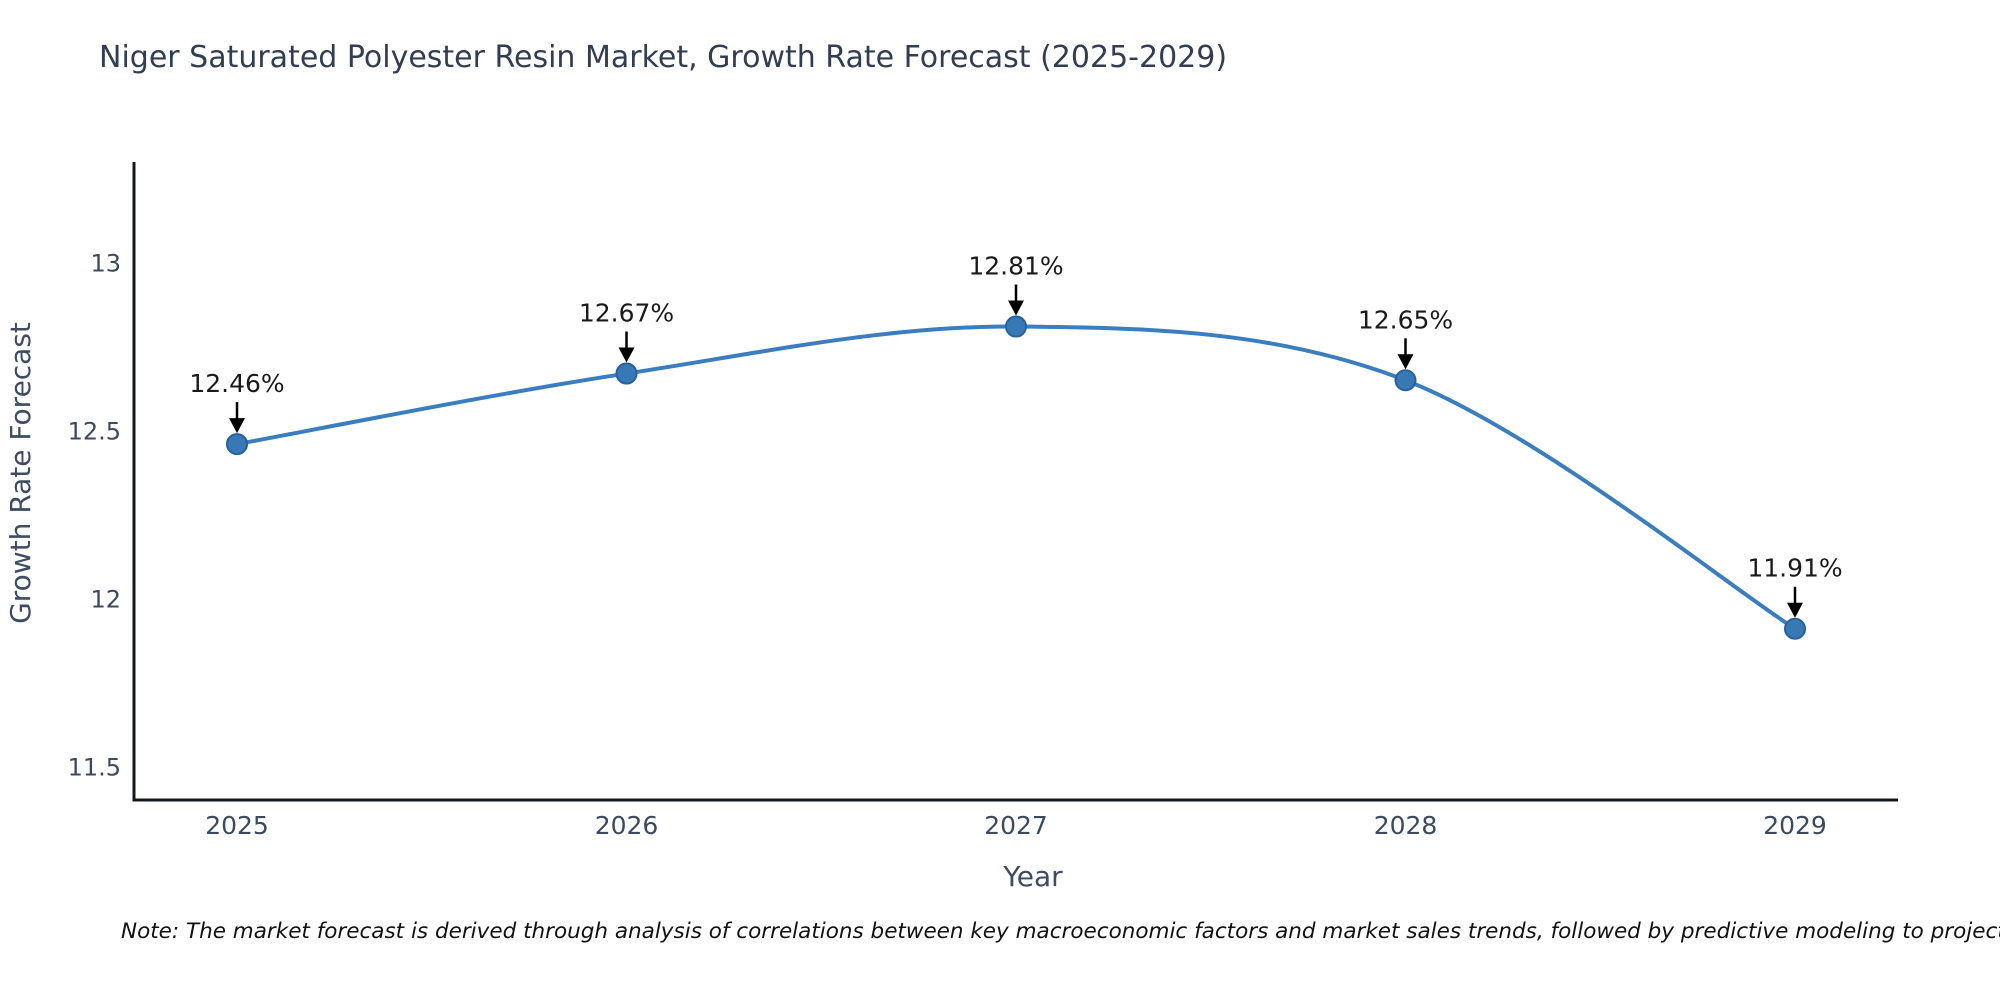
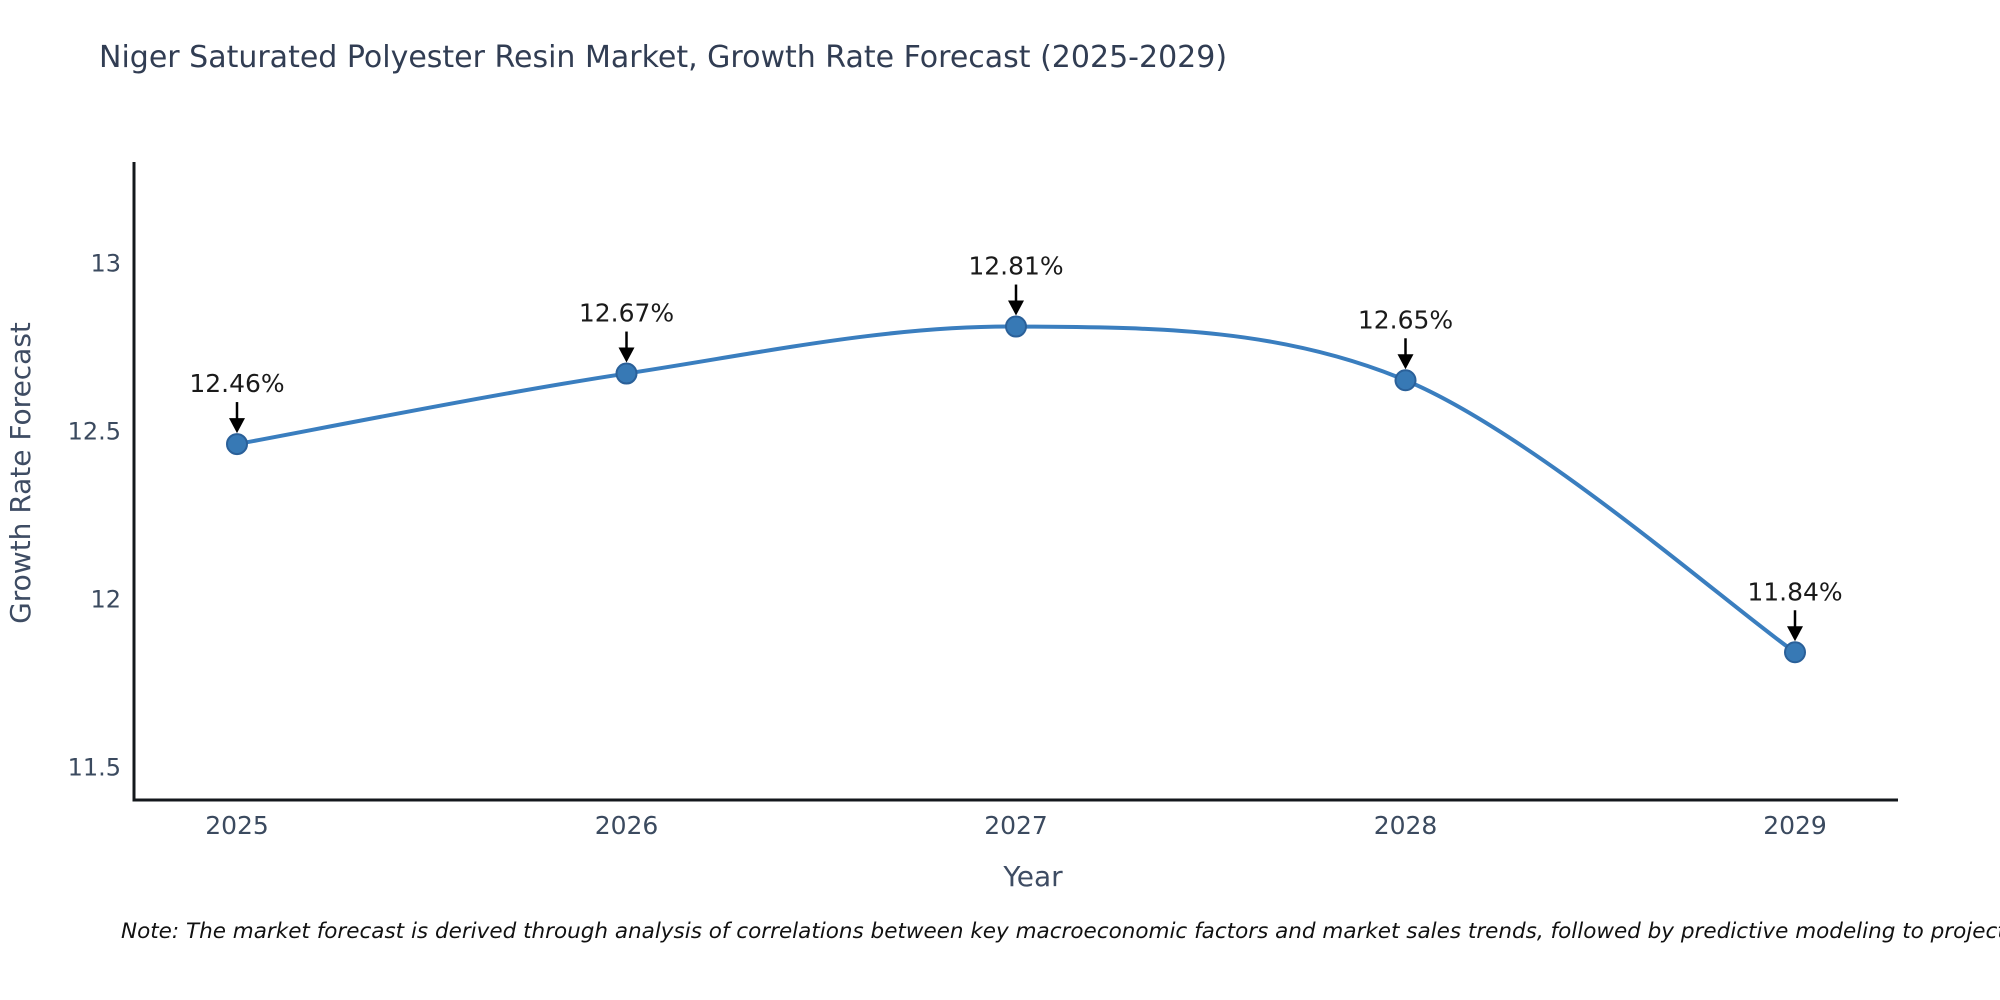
2029: 11.91% -> 11.84%
